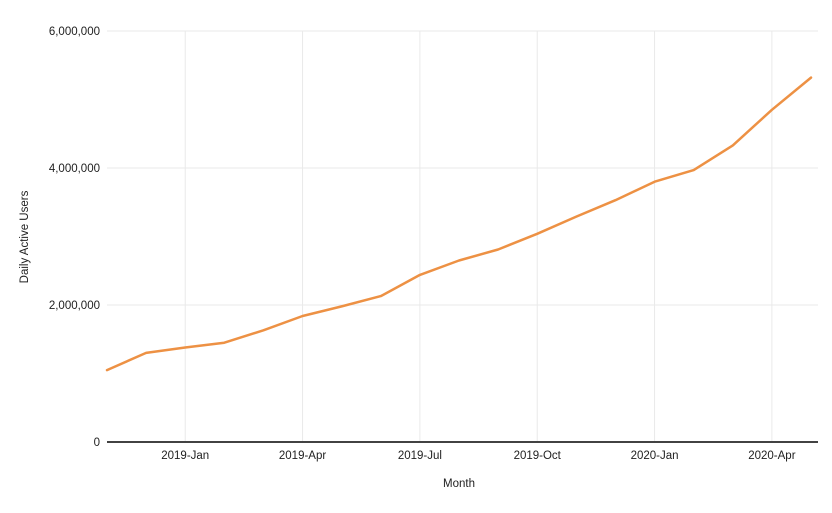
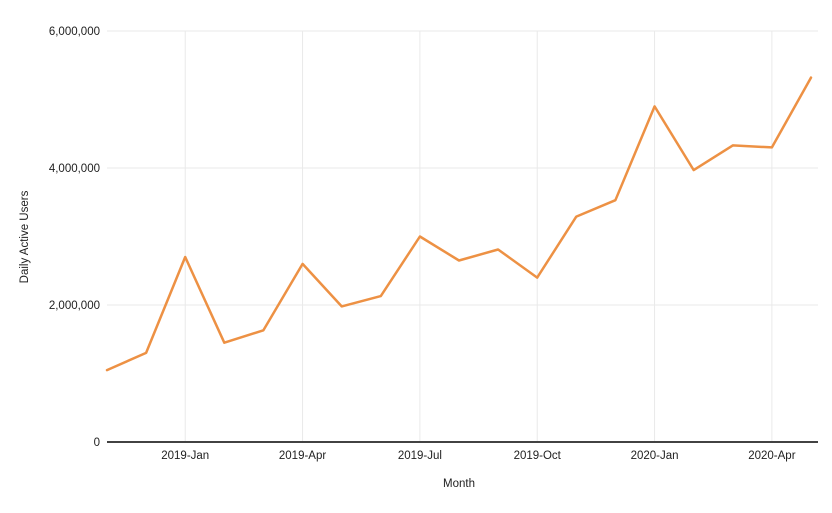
2019-Jan: 1400000 -> 2700000
2019-Apr: 1800000 -> 2600000
2019-Jul: 2400000 -> 3000000
2019-Oct: 3000000 -> 2400000
2020-Jan: 3800000 -> 4900000
2020-Apr: 4800000 -> 4300000
